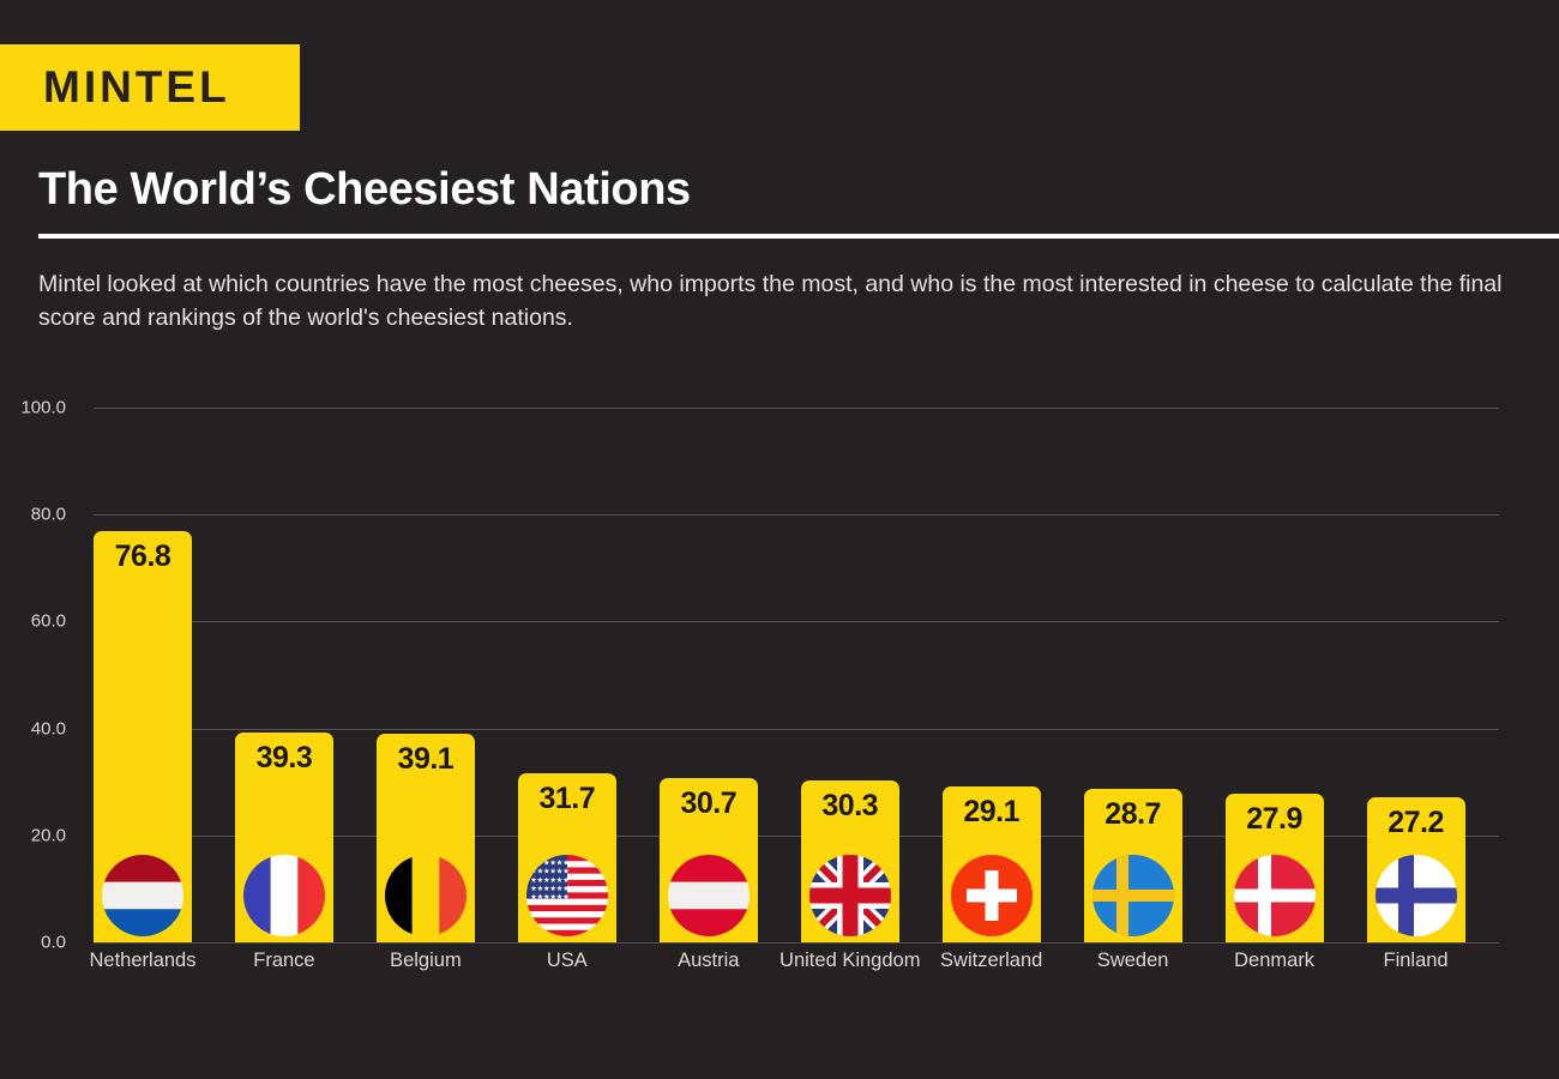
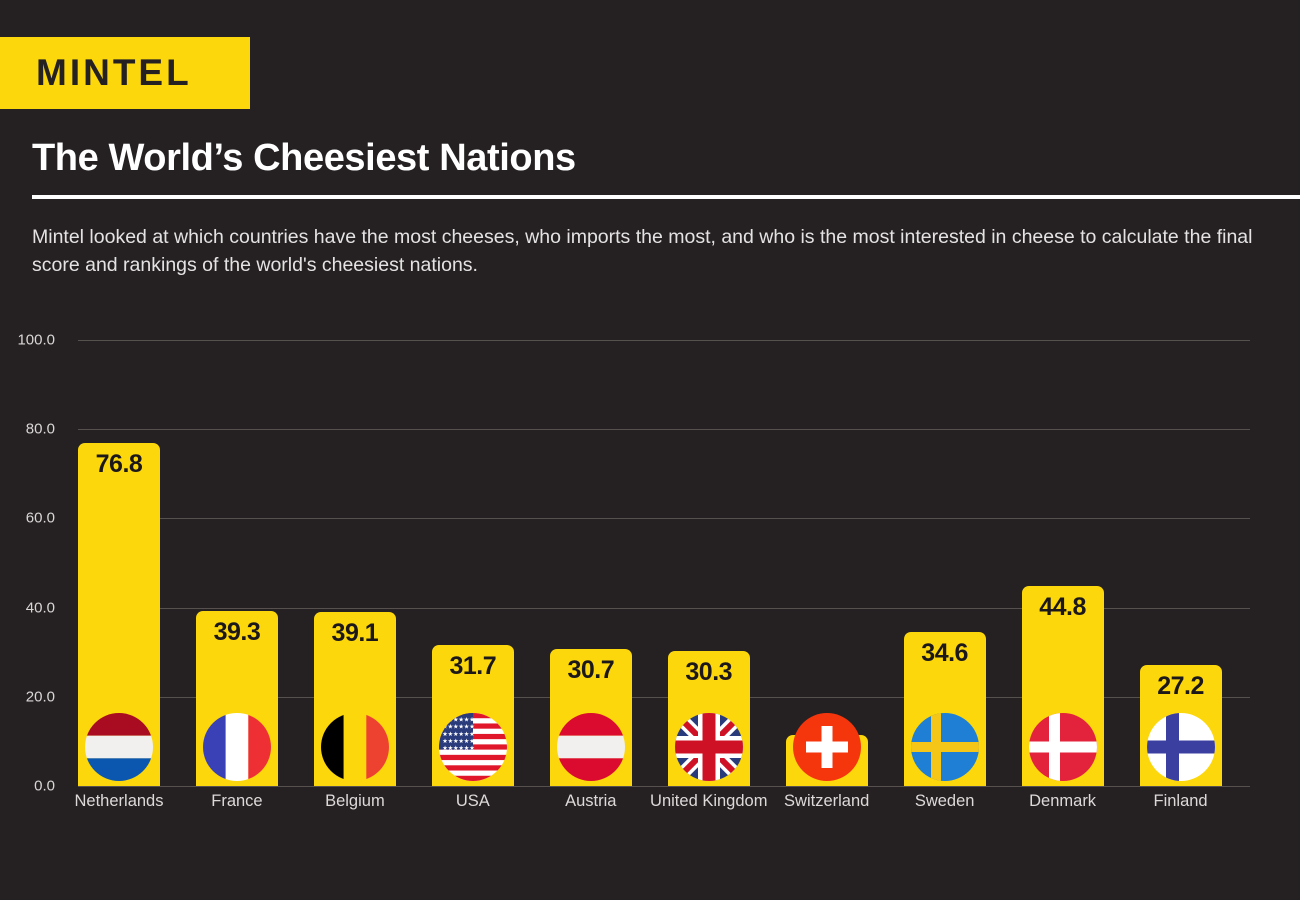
Switzerland: 29.1 -> 11.5
Sweden: 28.7 -> 34.6
Denmark: 27.9 -> 44.8
